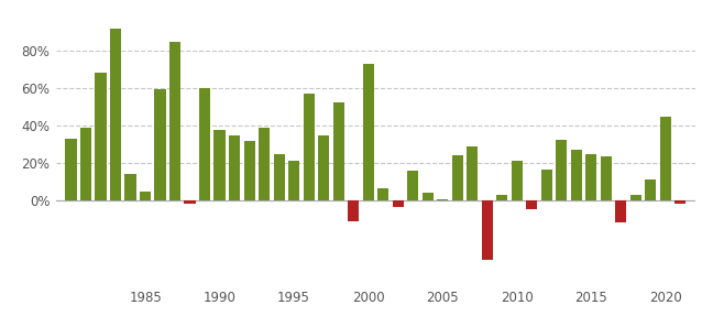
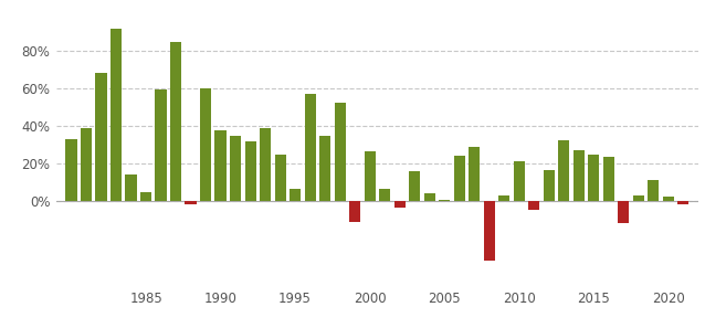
1995: 21% -> 6%
2000: 73% -> 27%
2020: 45% -> 2%
